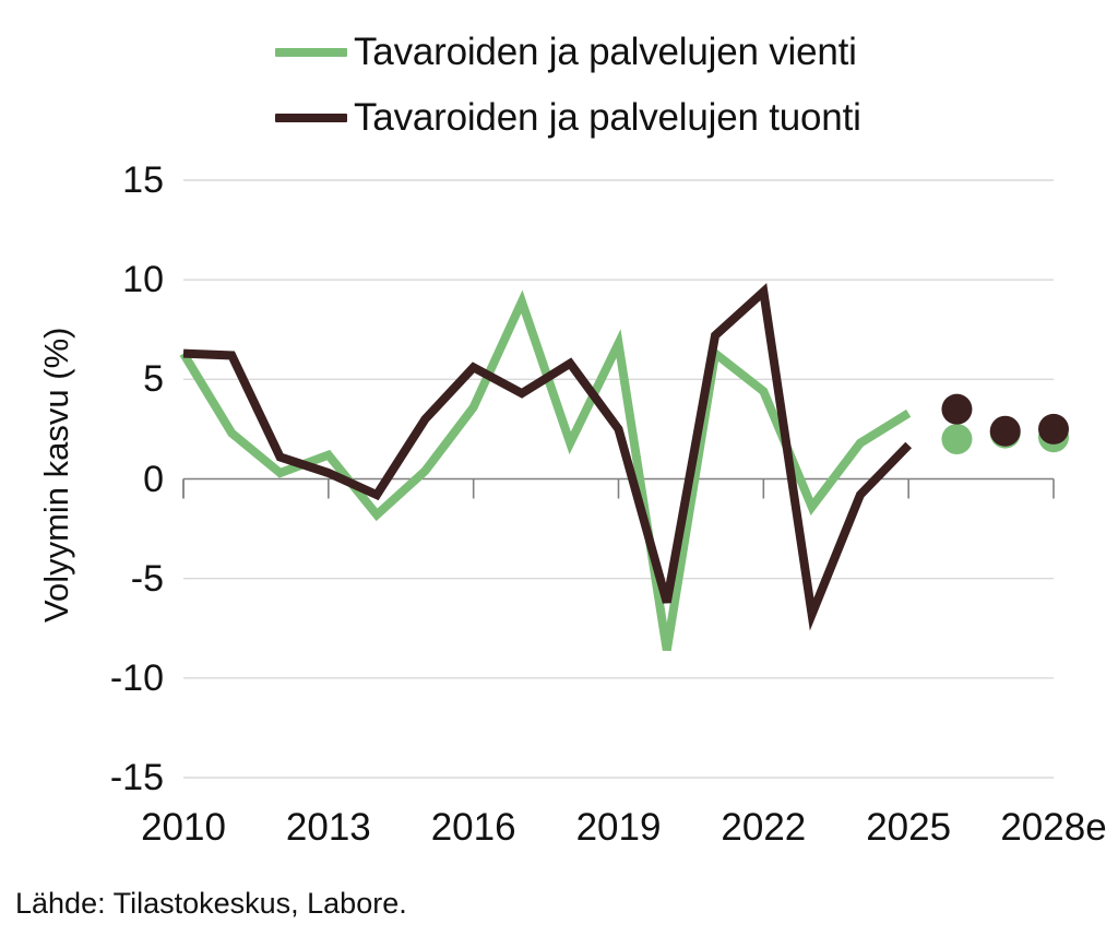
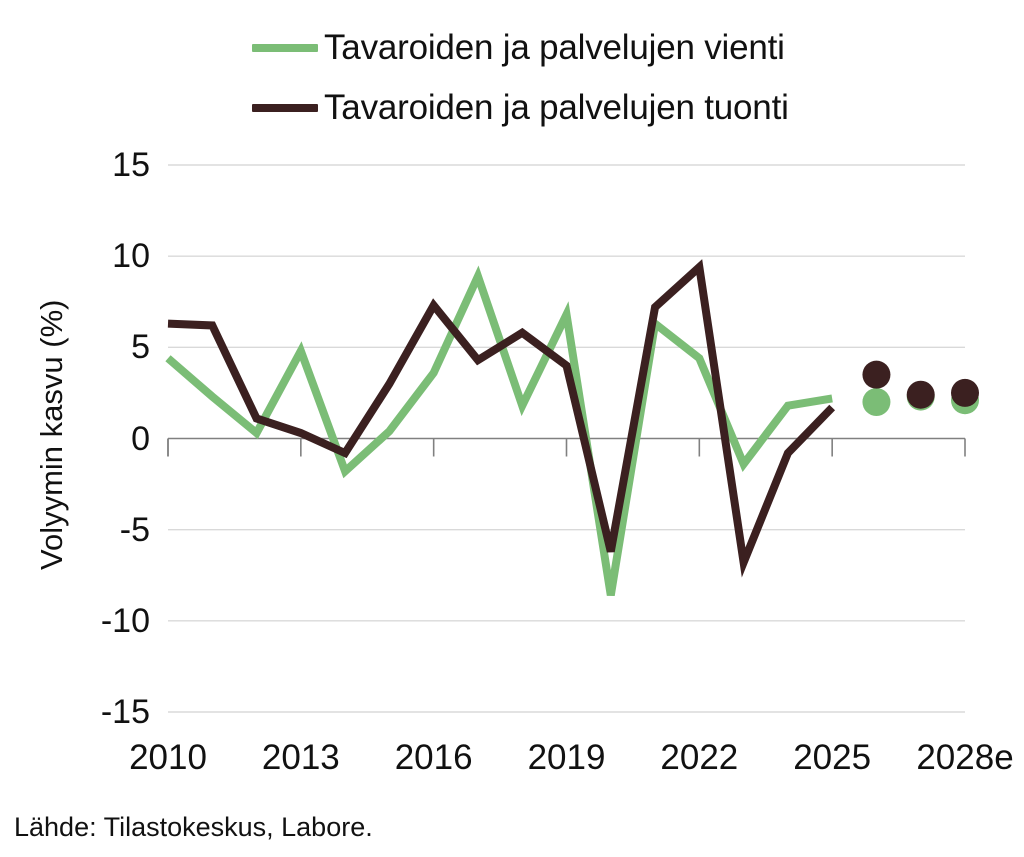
Tavaroiden ja palvelujen vienti/2010: 6.3 -> 4.4
Tavaroiden ja palvelujen vienti/2013: 1.2 -> 4.8
Tavaroiden ja palvelujen tuonti/2016: 5.6 -> 7.3
Tavaroiden ja palvelujen tuonti/2019: 2.5 -> 4.0
Tavaroiden ja palvelujen vienti/2025: 3.3 -> 2.2
